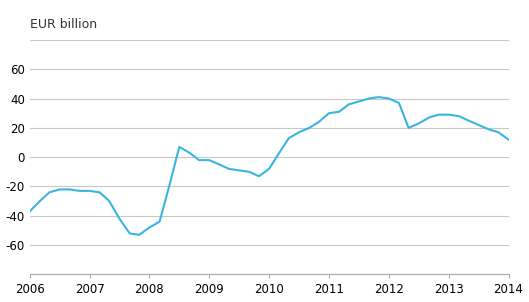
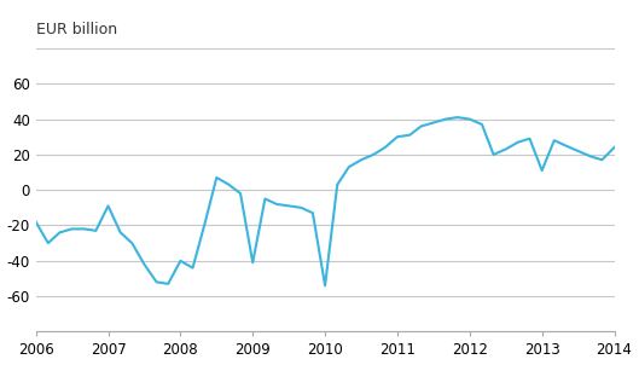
2006: -37 -> -18
2007: -23 -> -9
2008: -48 -> -40
2009: -2 -> -41
2010: -8 -> -54
2013: 29 -> 11
2014: 12 -> 24
